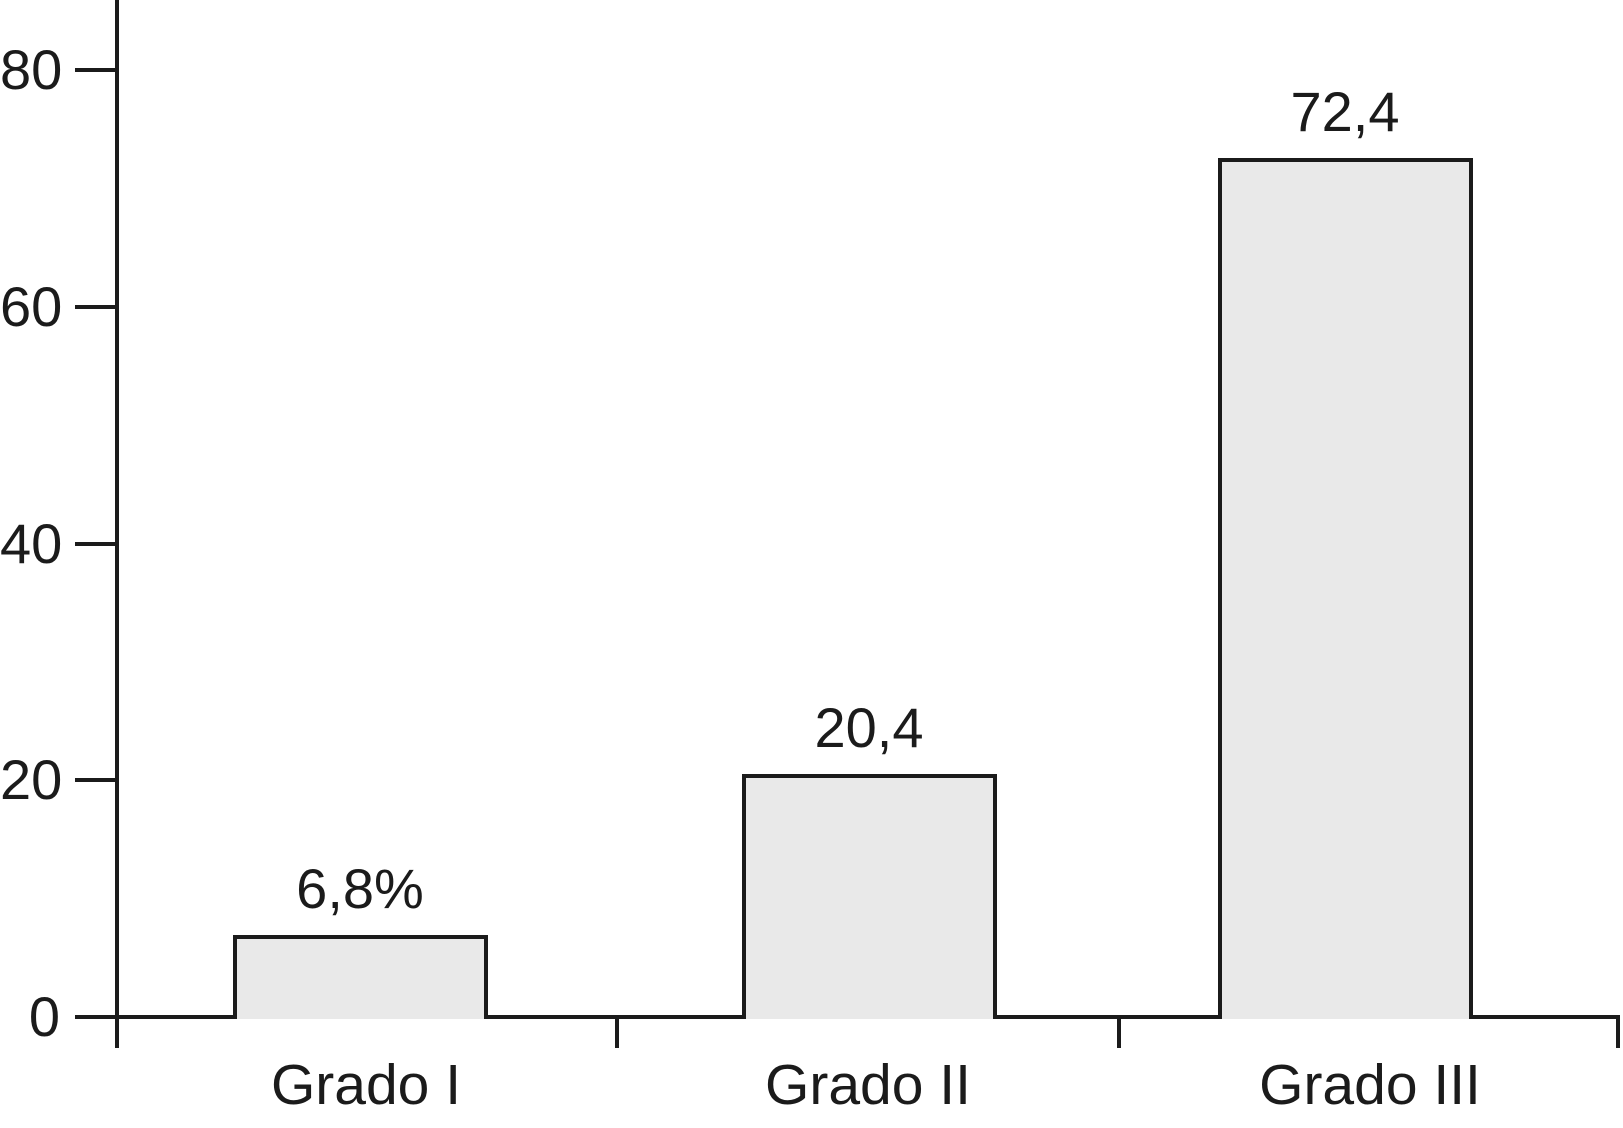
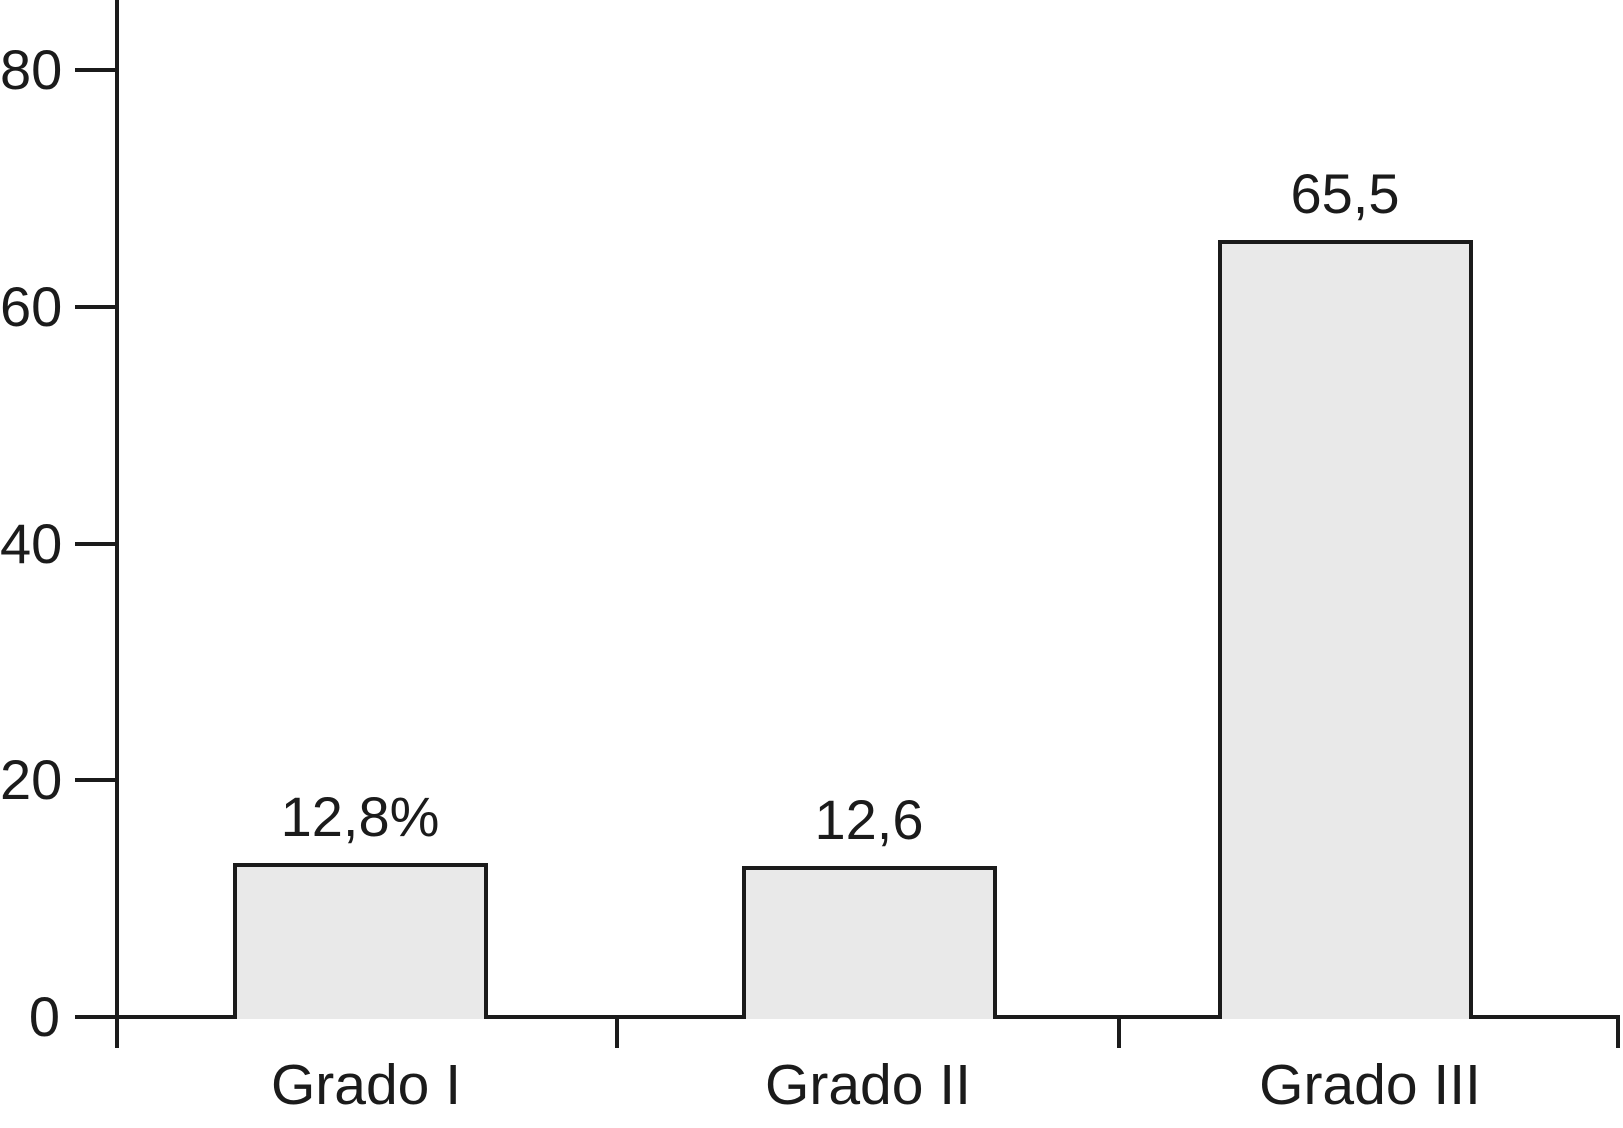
Grado I: 6,8% -> 12,8%
Grado II: 20,4 -> 12,6
Grado III: 72,4 -> 65,5
